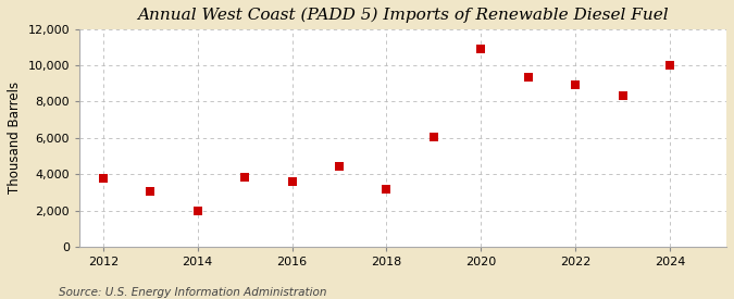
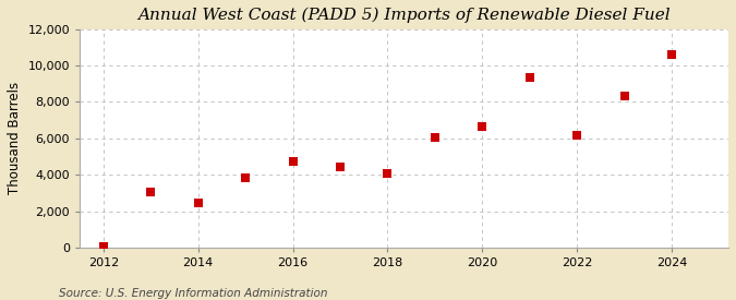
2012: 3,800 -> 0
2014: 2,000 -> 2,400
2016: 3,600 -> 4,800
2018: 3,200 -> 4,000
2020: 10,900 -> 6,600
2022: 8,900 -> 6,200
2024: 10,000 -> 10,600
